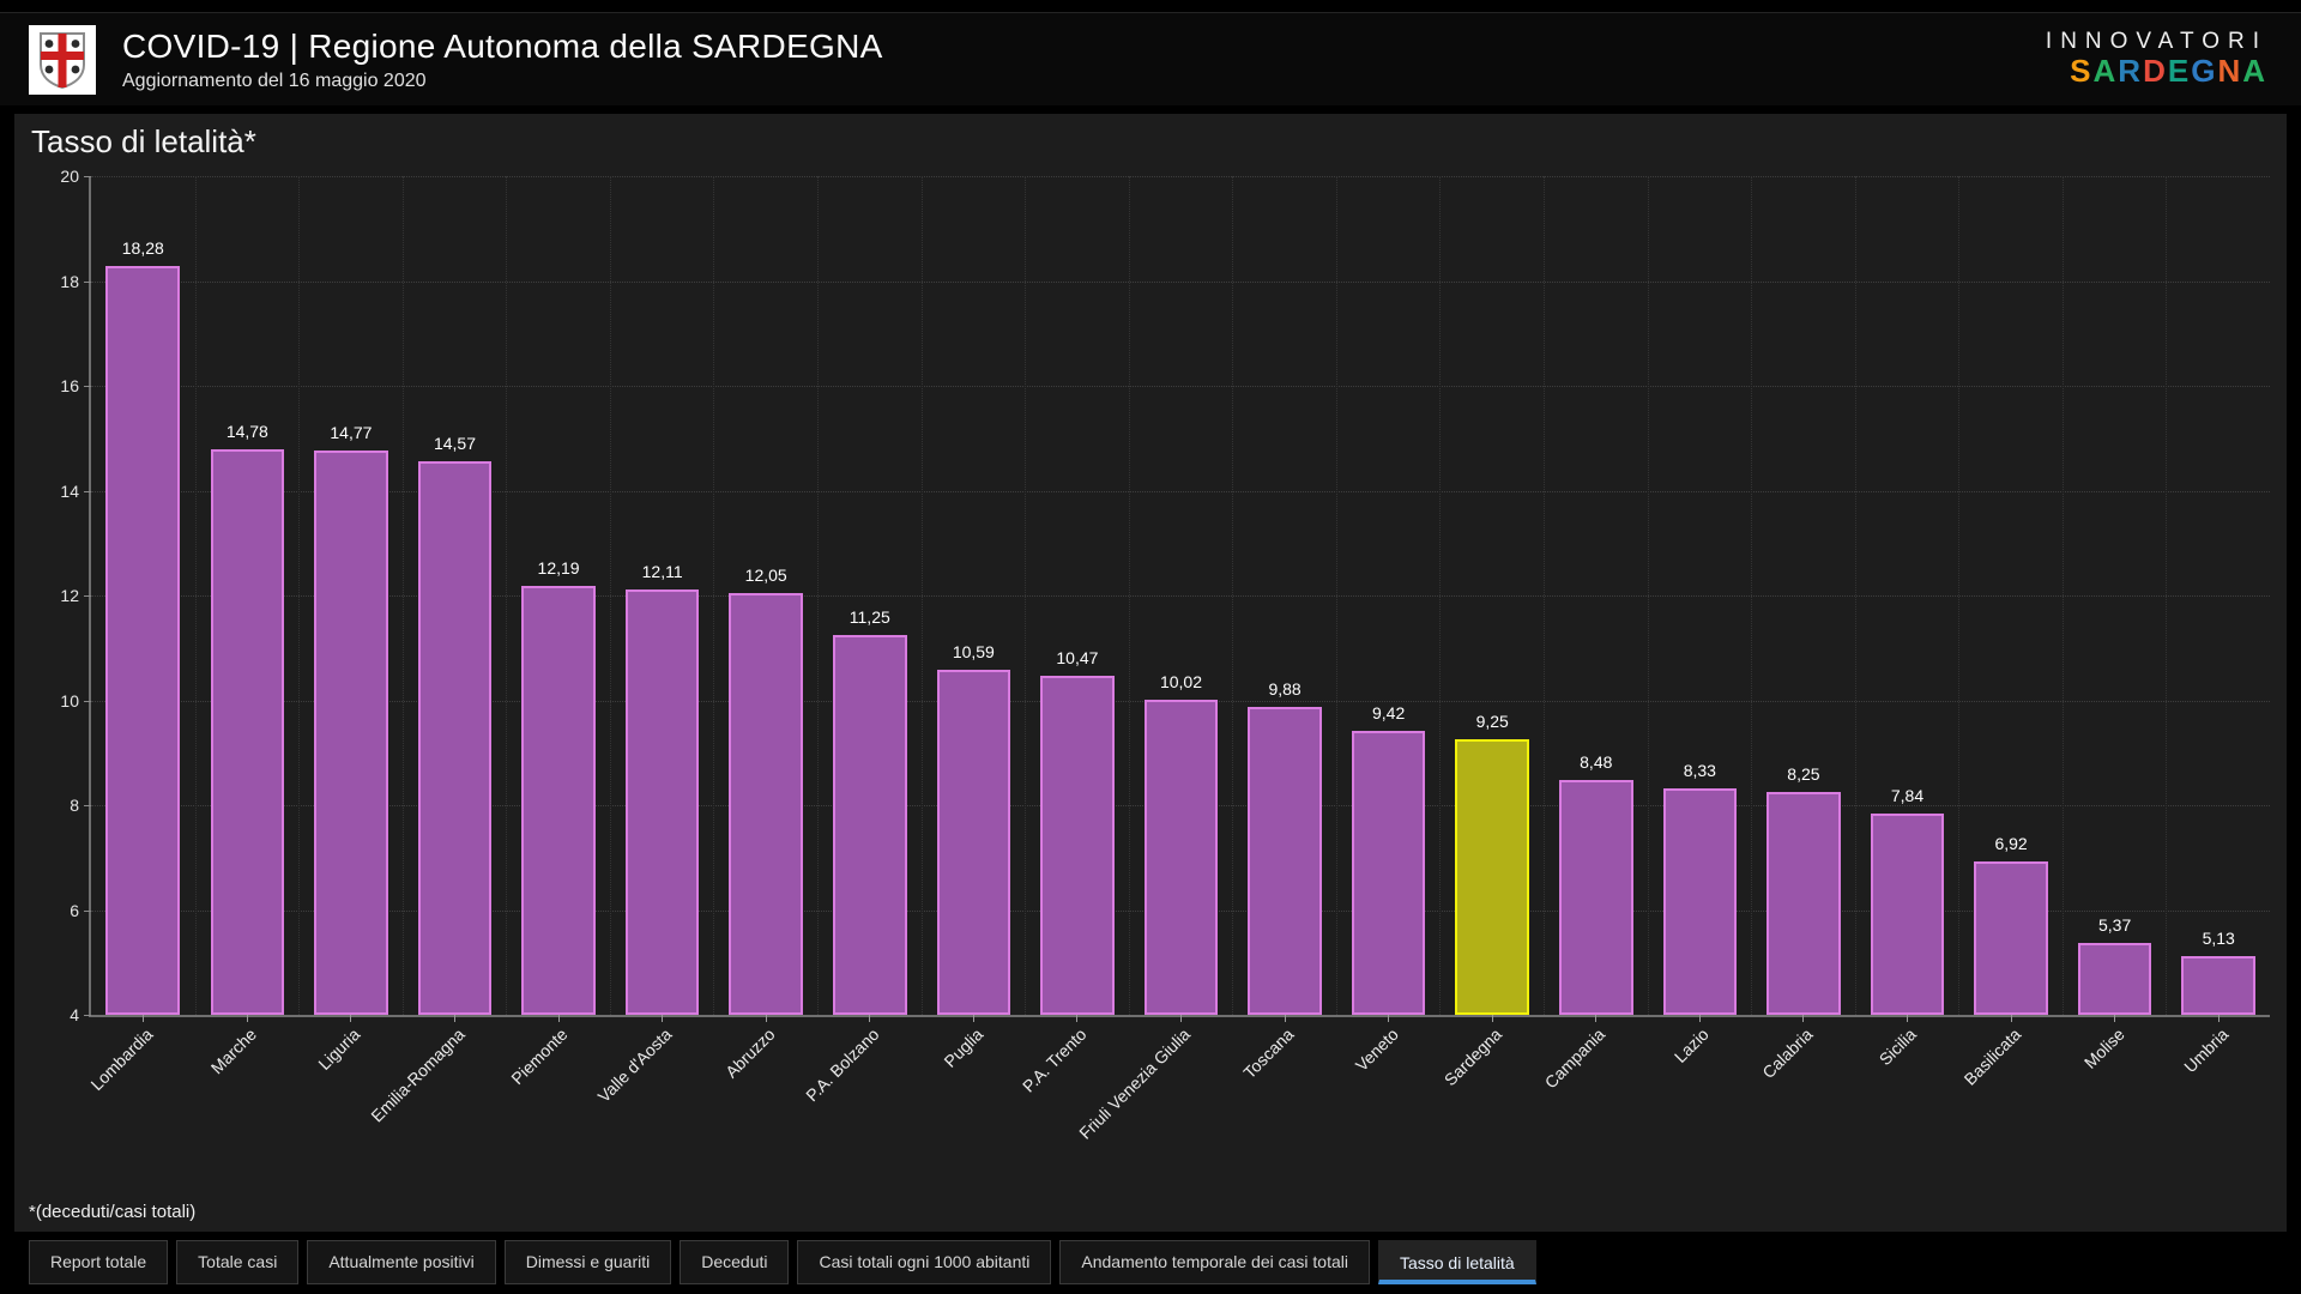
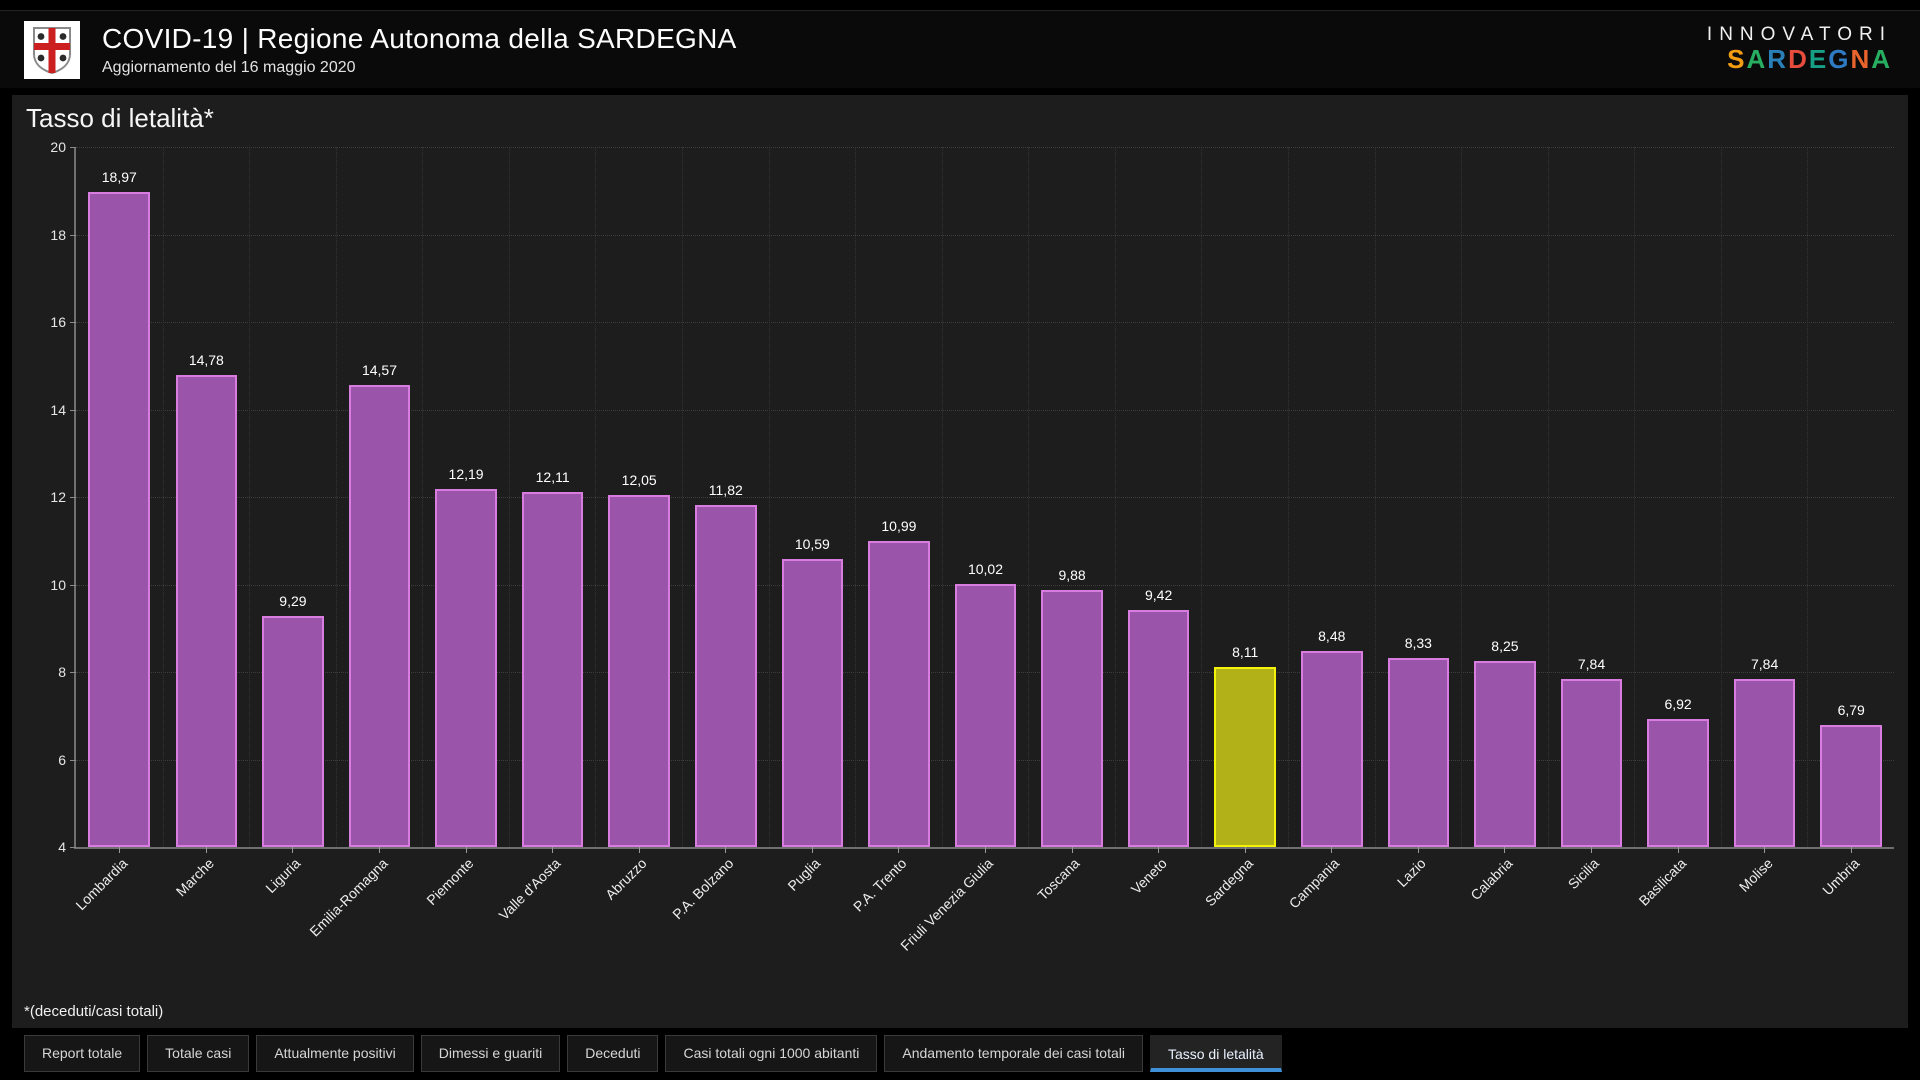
Lombardia: 18,28 -> 18,97
Liguria: 14,77 -> 9,29
P.A. Bolzano: 11,25 -> 11,82
P.A. Trento: 10,47 -> 10,99
Sardegna: 9,25 -> 8,11
Molise: 5,37 -> 7,84
Umbria: 5,13 -> 6,79
